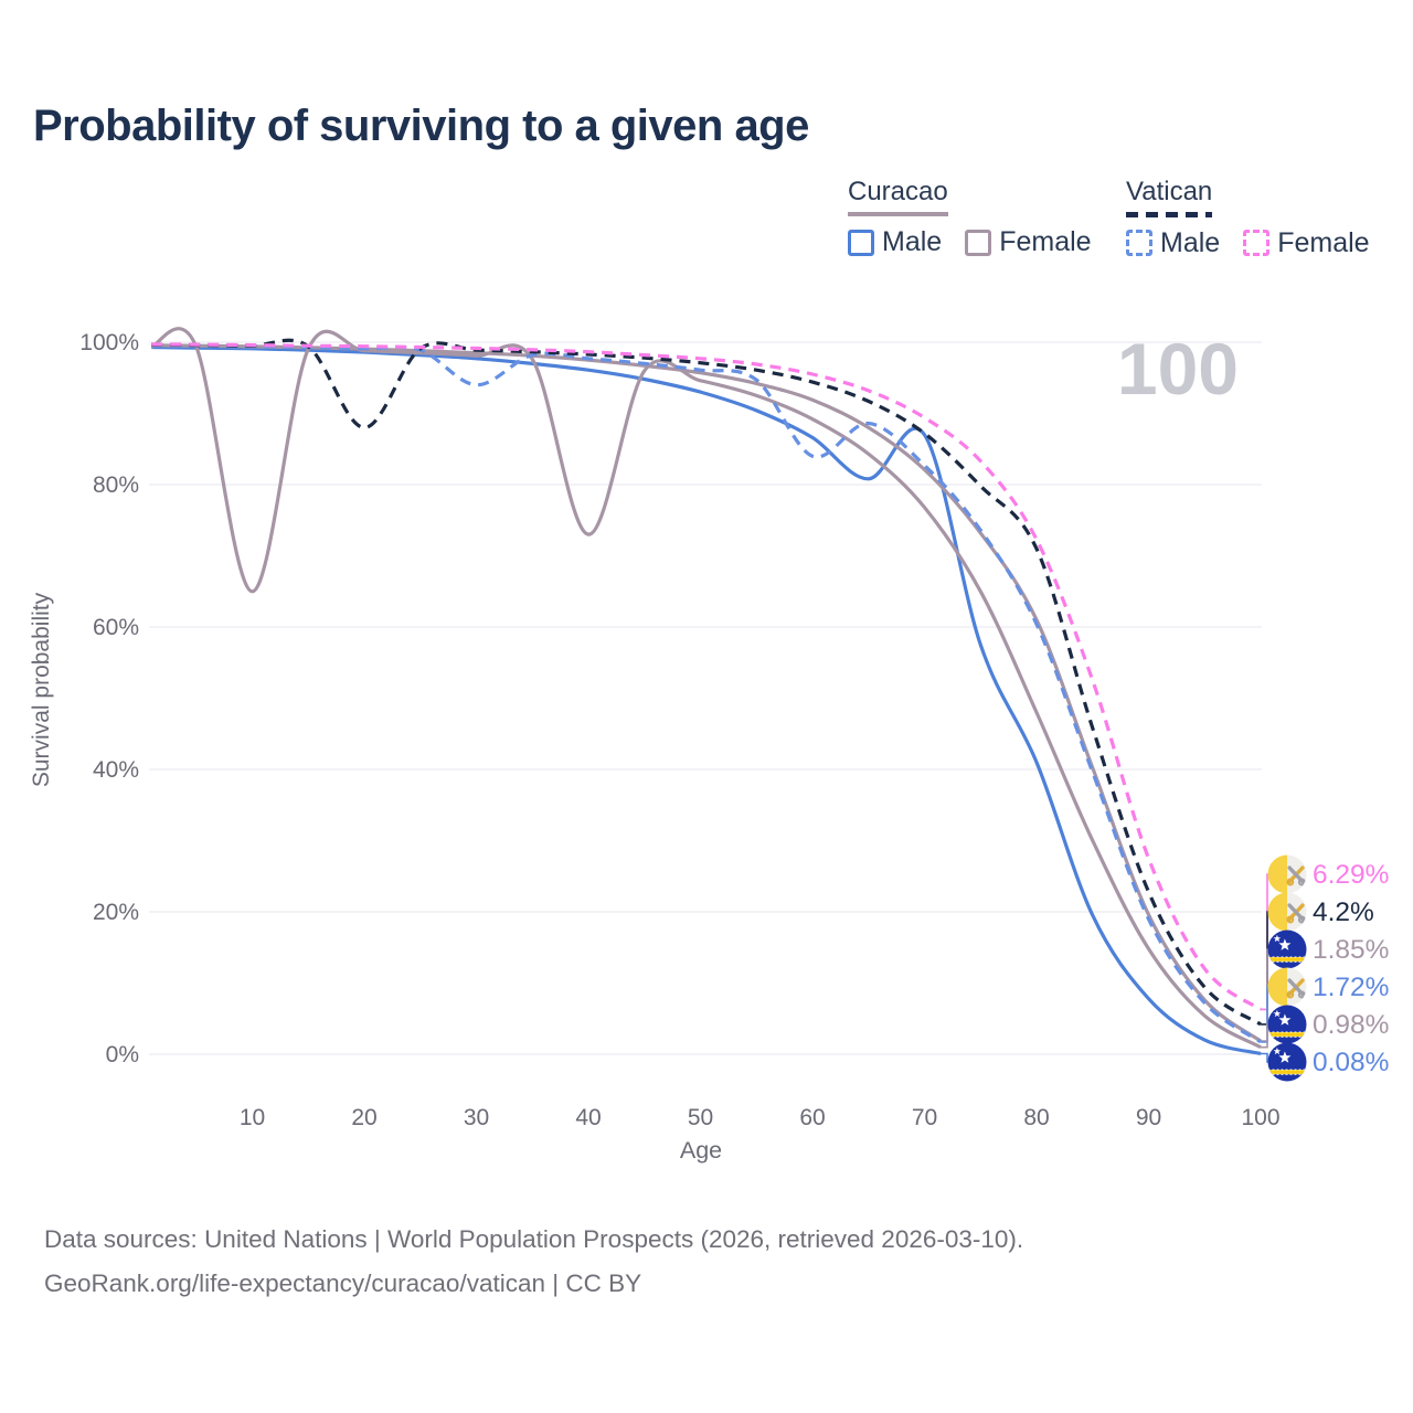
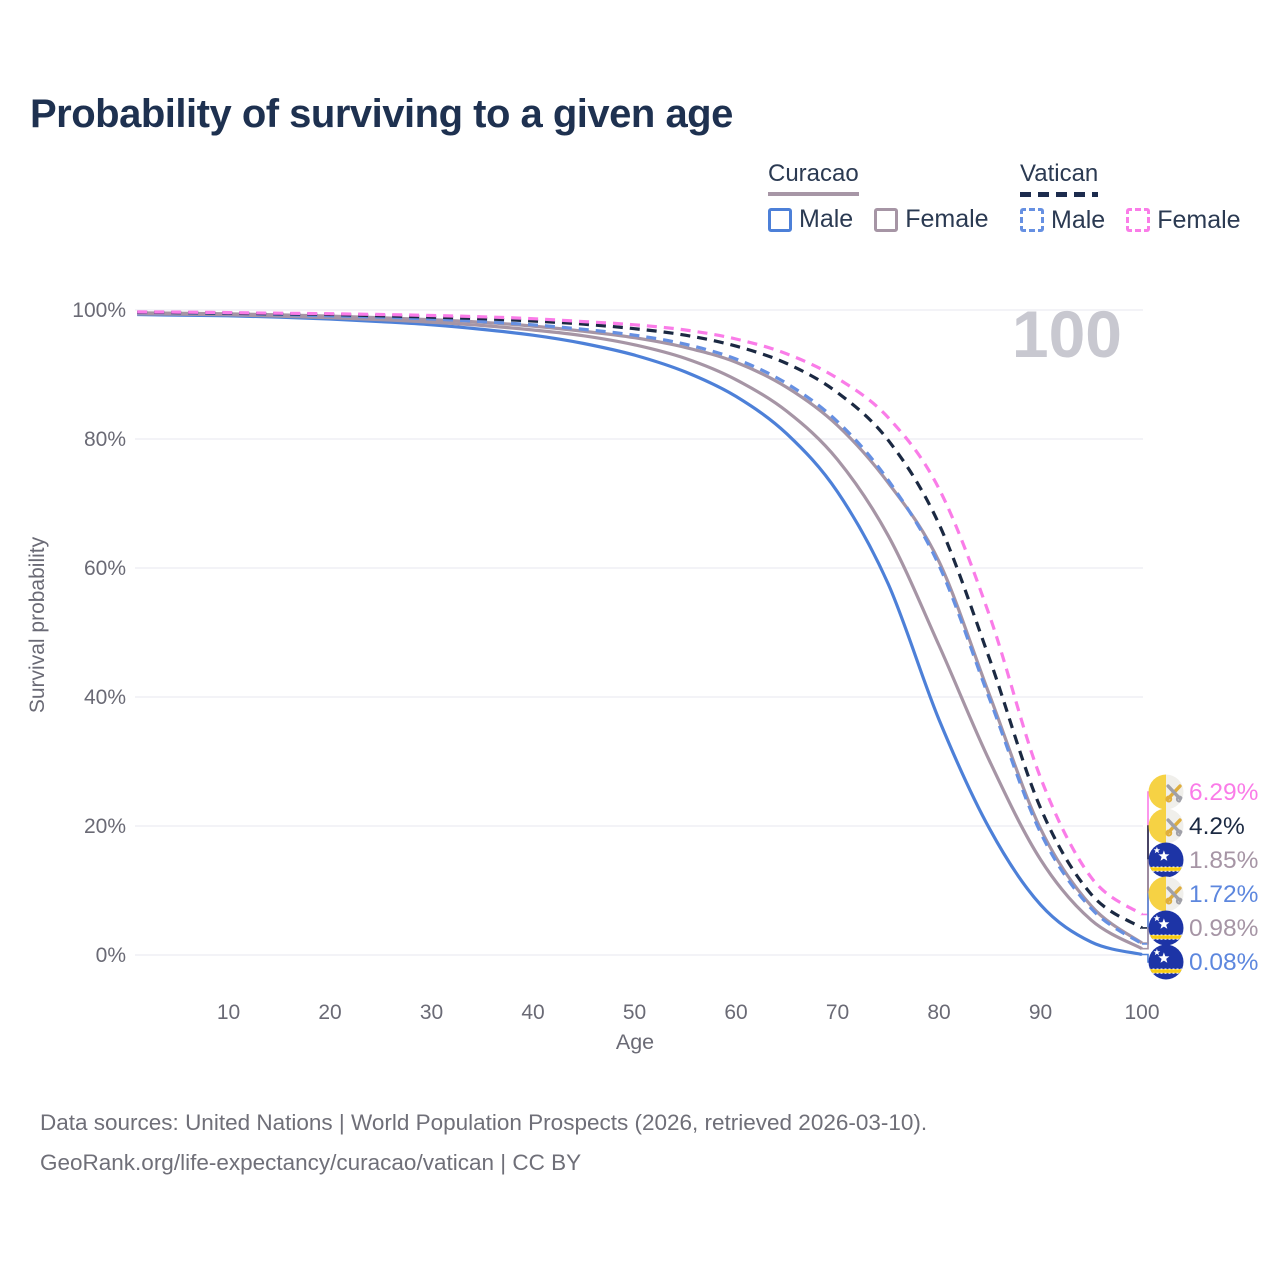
Curacao/10: 65% -> 99%
Vatican/20: 88% -> 99%
Vatican Male/30: 94% -> 99%
Curacao/40: 73% -> 97%
Vatican Male/60: 84% -> 92%
Curacao Male/70: 87% -> 72%
Curacao Male/80: 41% -> 36%
Vatican/80: 71% -> 67%
